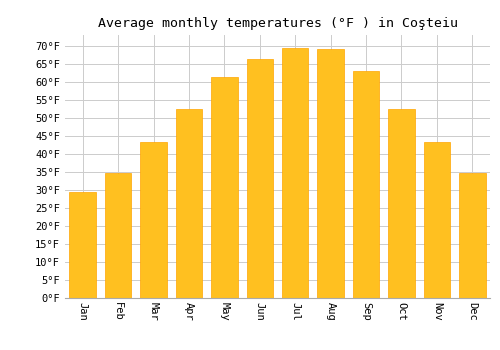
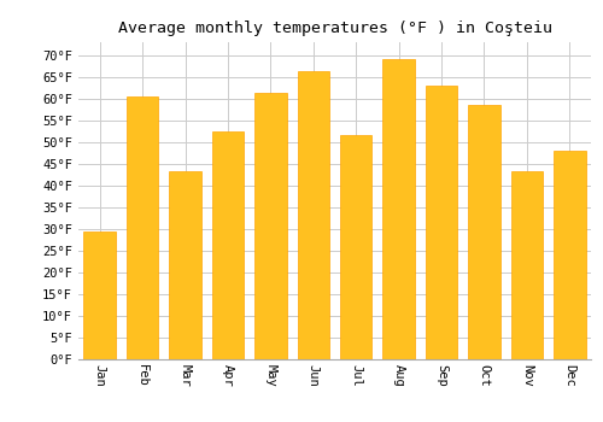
Feb: 34.5°F -> 60.5°F
Jul: 69.4°F -> 51.5°F
Oct: 52.5°F -> 58.5°F
Dec: 34.5°F -> 48.0°F
